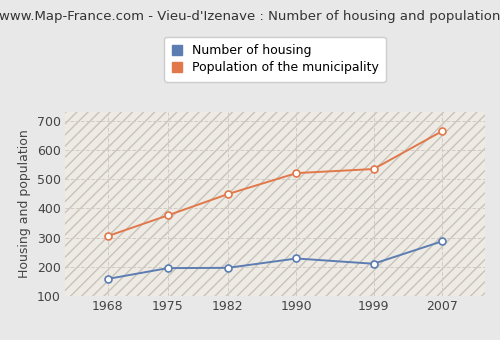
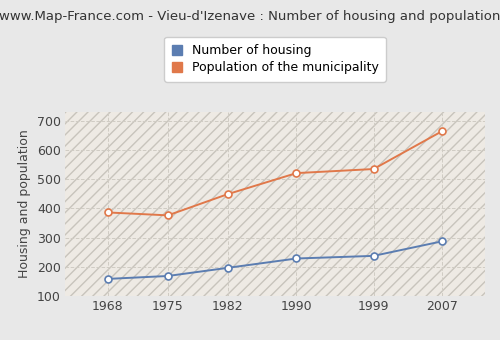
Population of the municipality/1968: 305 -> 386
Number of housing/1975: 195 -> 168
Number of housing/1999: 210 -> 237
